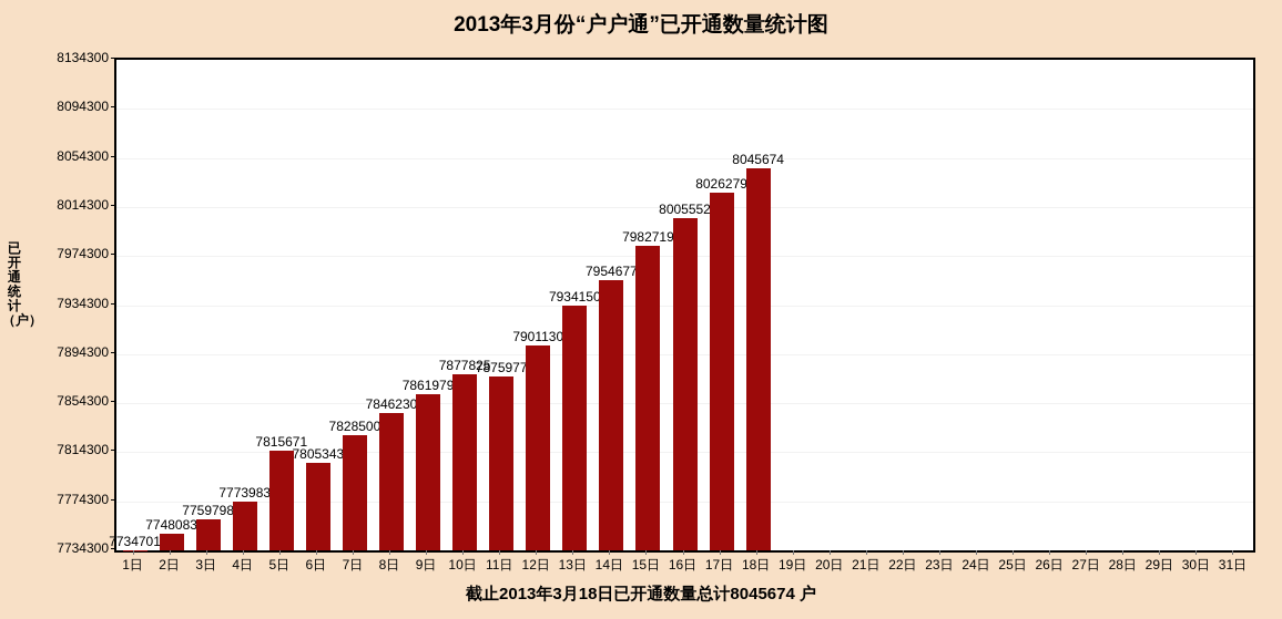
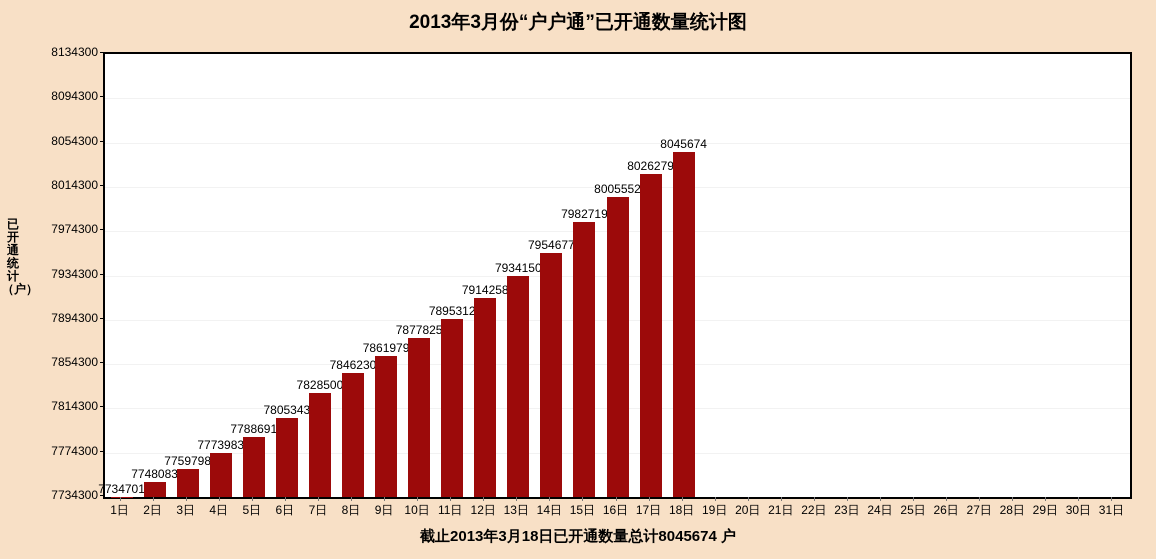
5日: 7815671 -> 7788691
11日: 7875977 -> 7895312
12日: 7901130 -> 7914258
